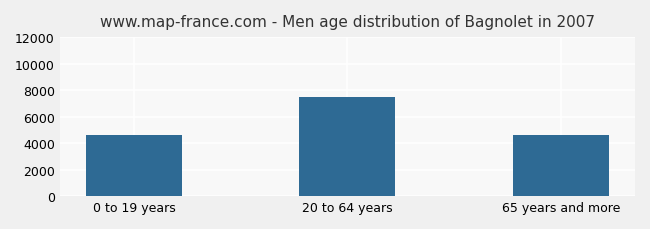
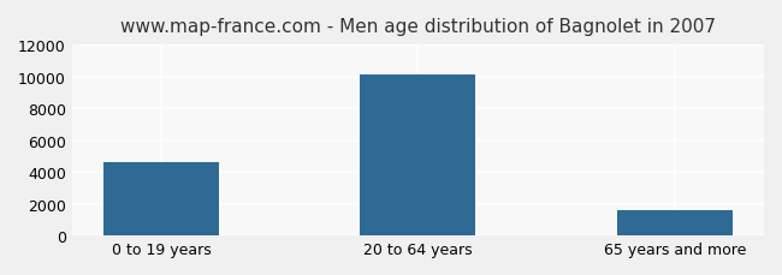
20 to 64 years: 7500 -> 10100
65 years and more: 4600 -> 1600
